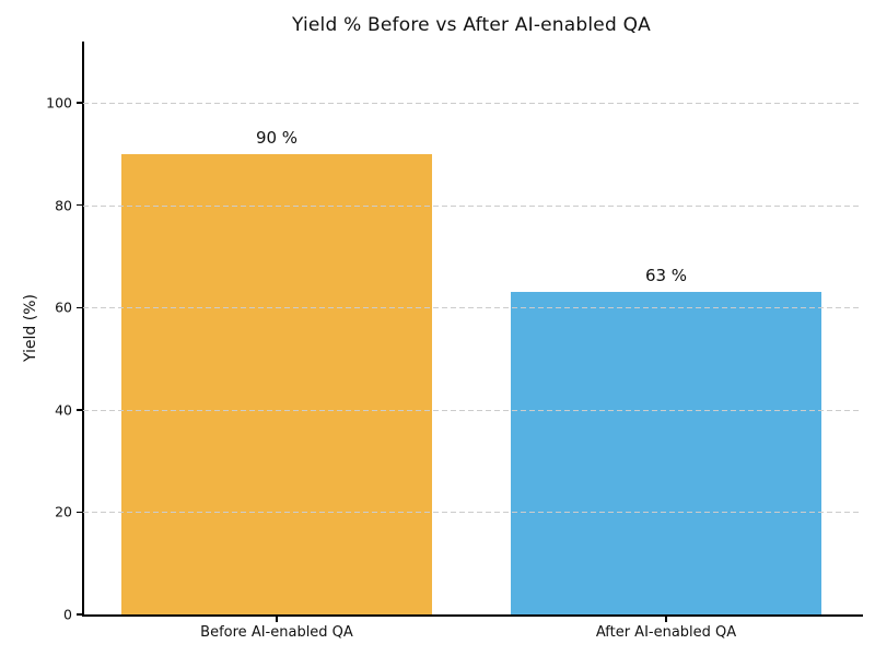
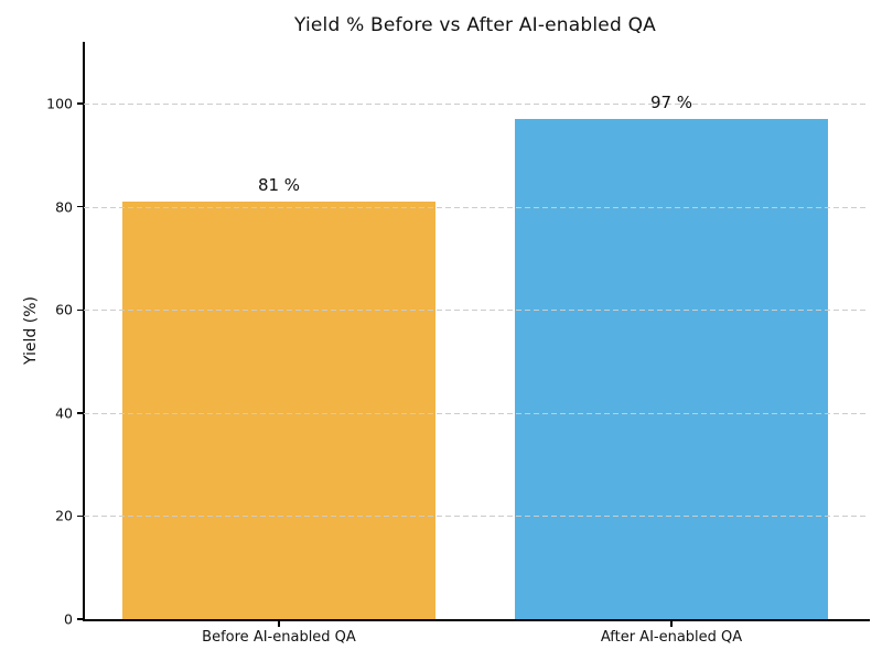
Before AI-enabled QA: 90 -> 81
After AI-enabled QA: 63 -> 97
